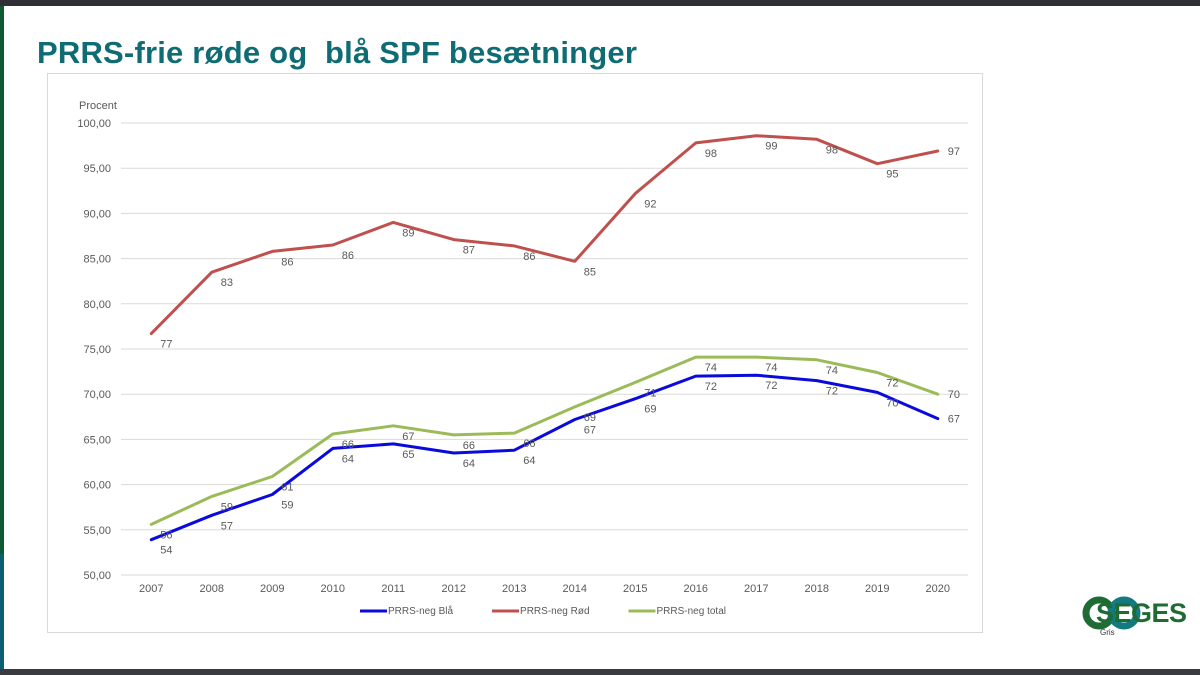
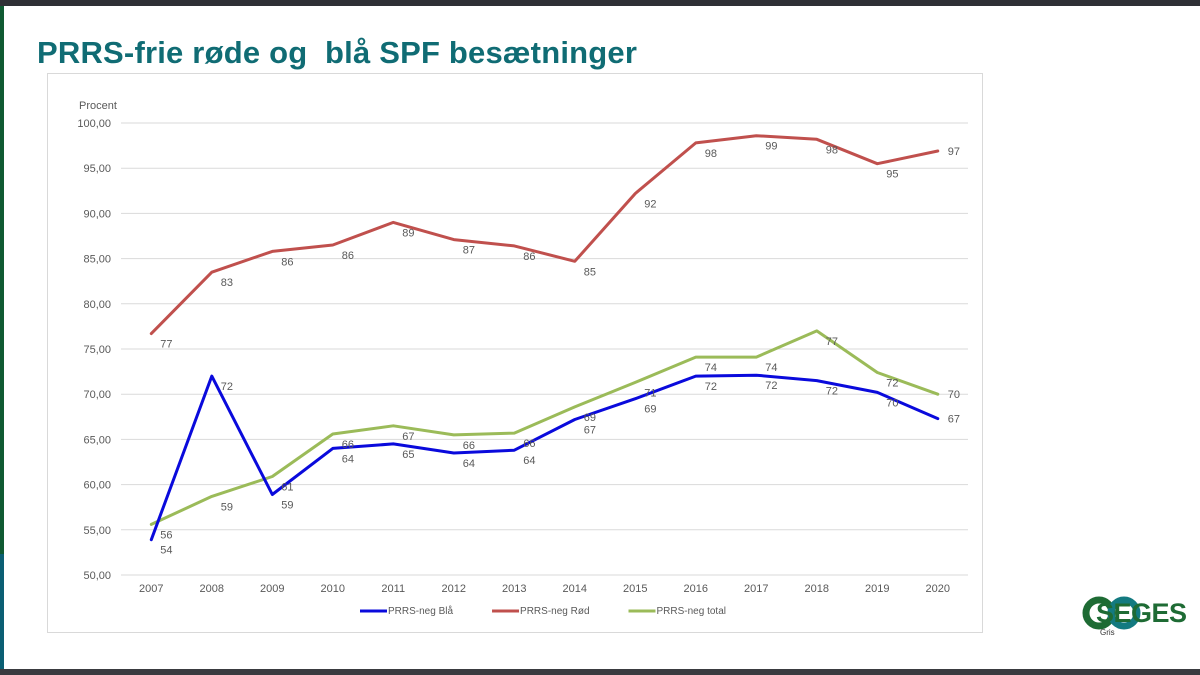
PRRS-neg Blå/2008: 57 -> 72
PRRS-neg total/2018: 74 -> 77
